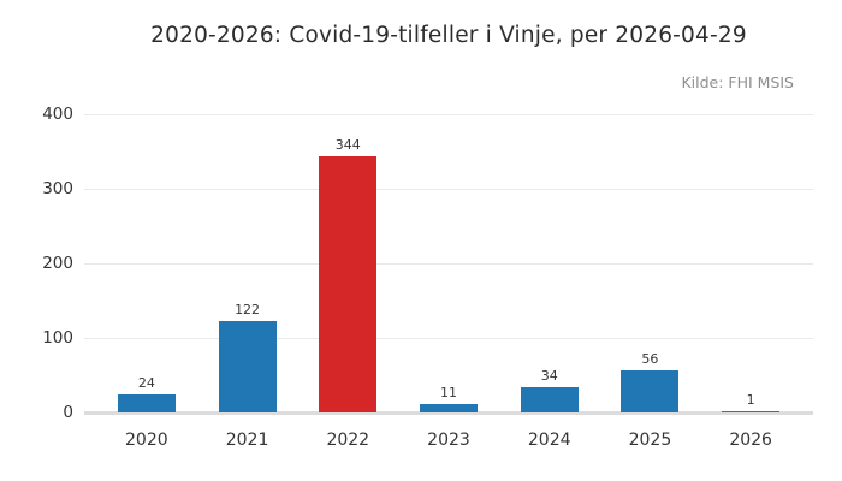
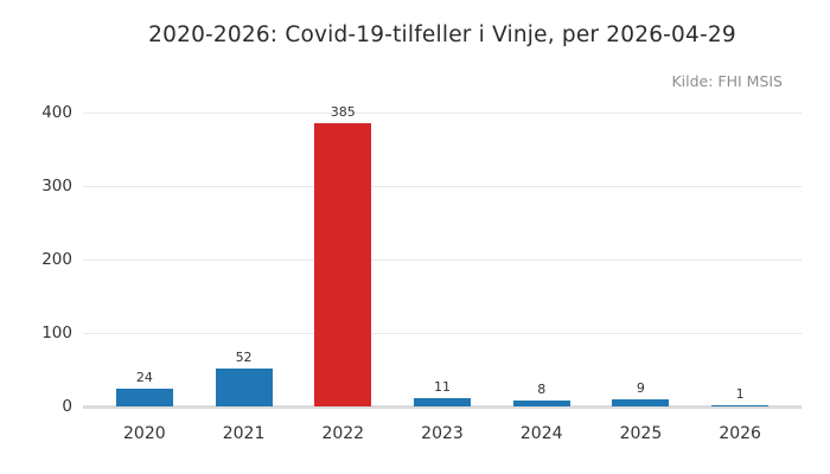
2021: 122 -> 52
2022: 344 -> 385
2024: 34 -> 8
2025: 56 -> 9
